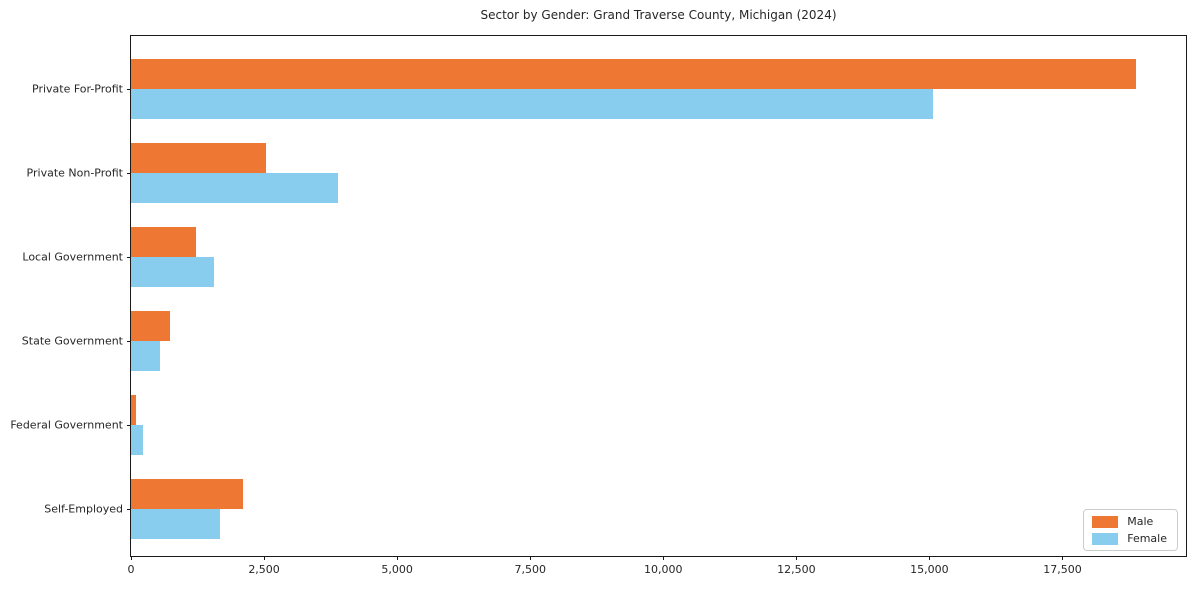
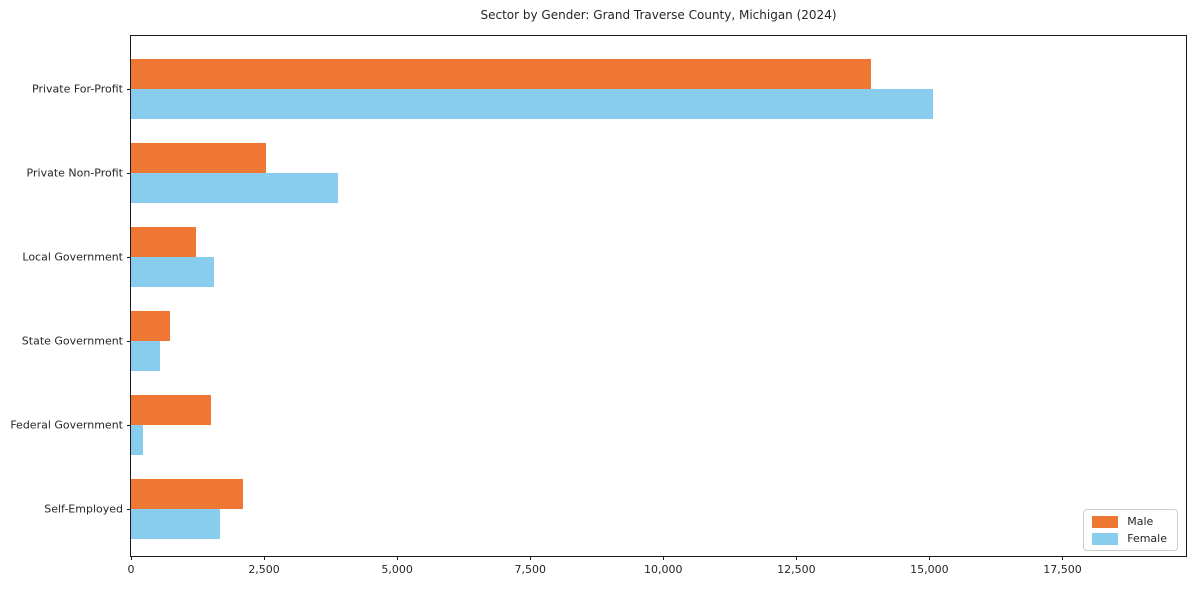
Male/Private For-Profit: 18900 -> 13900
Male/Federal Government: 100 -> 1500
